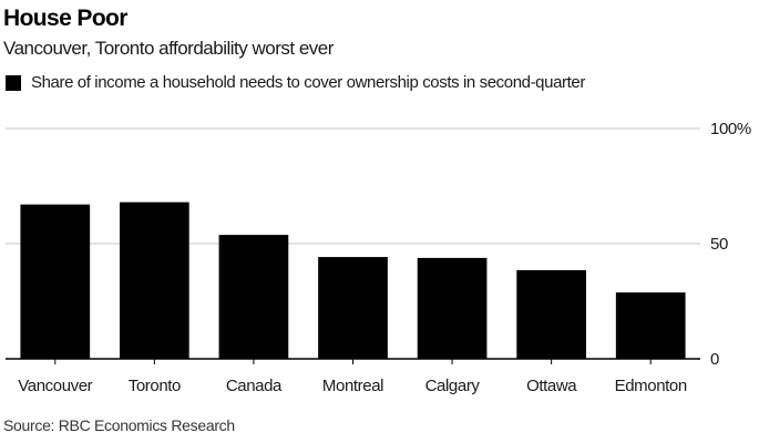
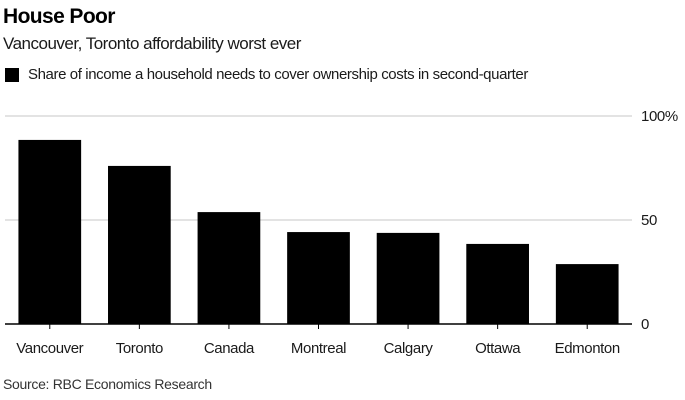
Vancouver: 67% -> 88%
Toronto: 68% -> 76%
